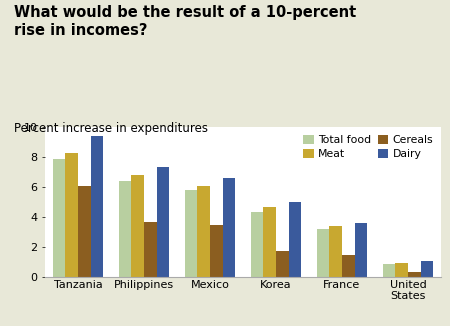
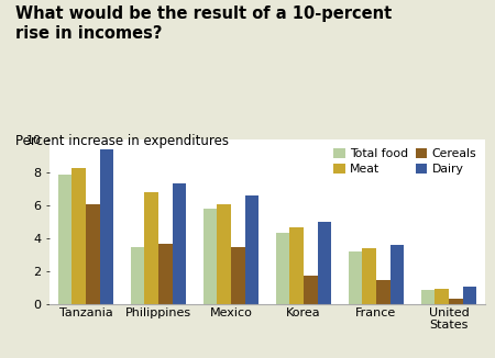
Total food/Philippines: 6.4 -> 3.5
